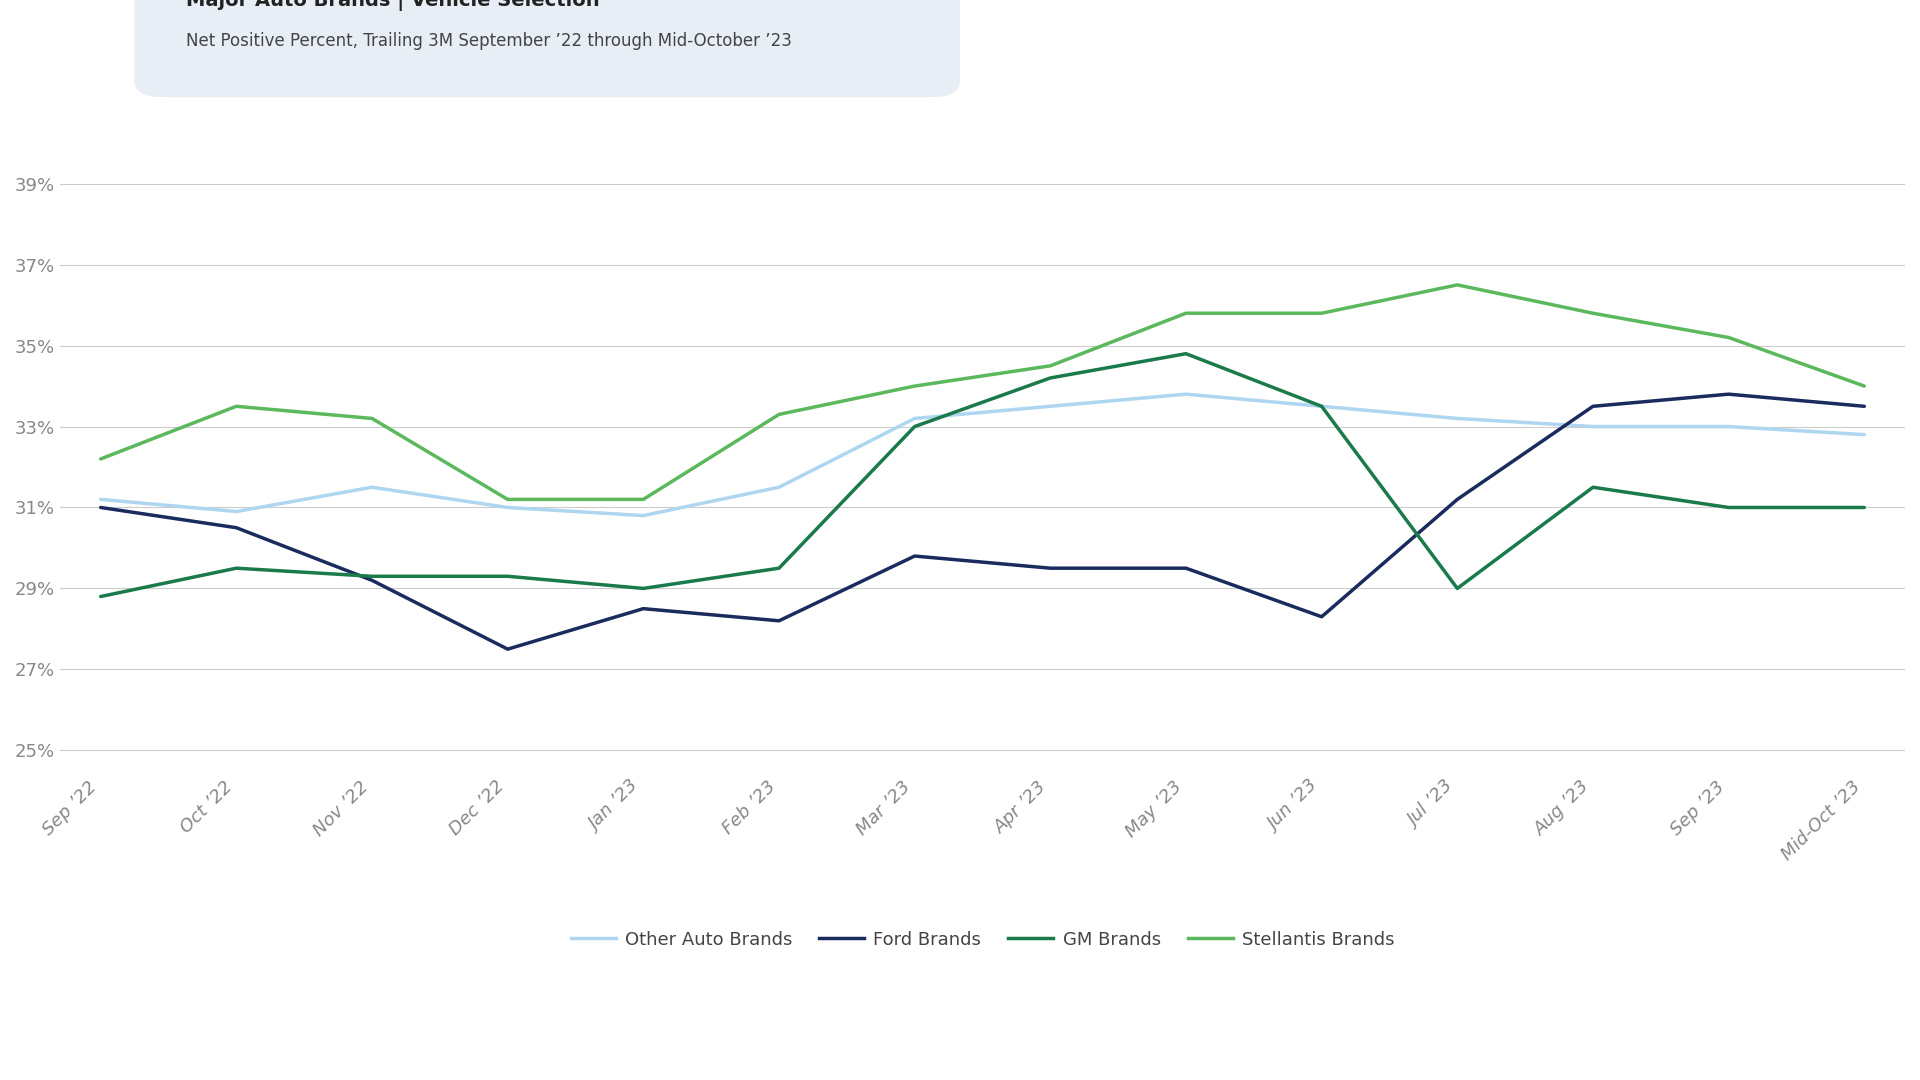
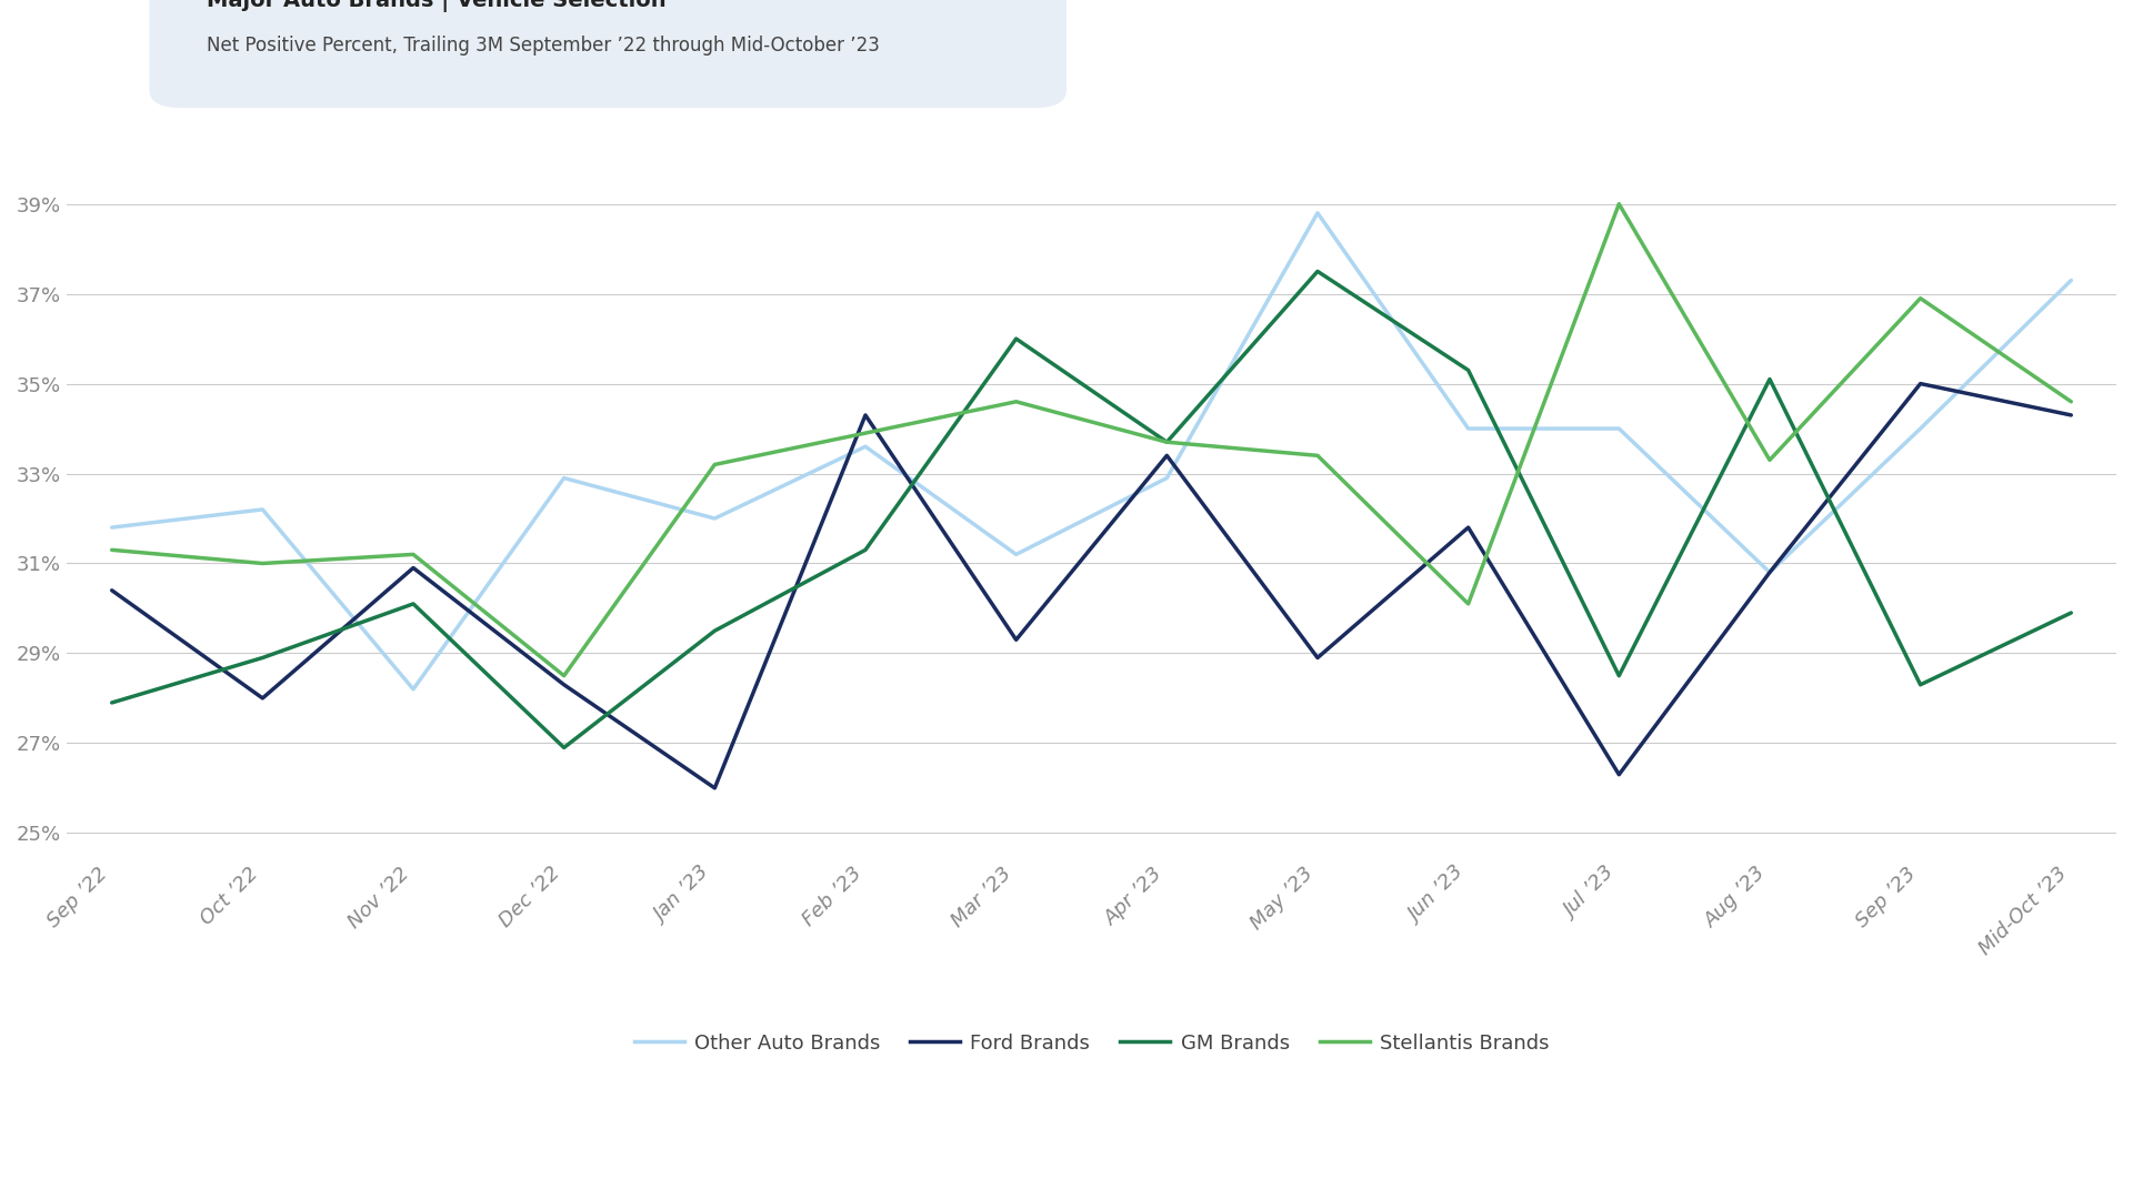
Other Auto Brands/Sep ’22: 31.2% -> 31.8%
Ford Brands/Sep ’22: 31.0% -> 30.4%
GM Brands/Sep ’22: 28.8% -> 27.9%
Stellantis Brands/Sep ’22: 32.2% -> 31.3%
Other Auto Brands/Oct ’22: 30.9% -> 32.2%
Ford Brands/Oct ’22: 30.5% -> 28.0%
GM Brands/Oct ’22: 29.5% -> 28.9%
Stellantis Brands/Oct ’22: 33.5% -> 31.0%
Other Auto Brands/Nov ’22: 31.5% -> 28.2%
Ford Brands/Nov ’22: 29.2% -> 30.9%
GM Brands/Nov ’22: 29.3% -> 30.1%
Stellantis Brands/Nov ’22: 33.2% -> 31.2%
Other Auto Brands/Dec ’22: 31.0% -> 32.9%
Ford Brands/Dec ’22: 27.5% -> 28.3%
GM Brands/Dec ’22: 29.3% -> 26.9%
Stellantis Brands/Dec ’22: 31.2% -> 28.5%
Other Auto Brands/Jan ’23: 30.8% -> 32.0%
Ford Brands/Jan ’23: 28.5% -> 26.0%
GM Brands/Jan ’23: 29.0% -> 29.5%
Stellantis Brands/Jan ’23: 31.2% -> 33.2%
Other Auto Brands/Feb ’23: 31.5% -> 33.6%
Ford Brands/Feb ’23: 28.2% -> 34.3%
GM Brands/Feb ’23: 29.5% -> 31.3%
Stellantis Brands/Feb ’23: 33.3% -> 33.9%
Other Auto Brands/Mar ’23: 33.2% -> 31.2%
Ford Brands/Mar ’23: 29.8% -> 29.3%
GM Brands/Mar ’23: 33.0% -> 36.0%
Stellantis Brands/Mar ’23: 34.0% -> 34.6%
Other Auto Brands/Apr ’23: 33.5% -> 32.9%
Ford Brands/Apr ’23: 29.5% -> 33.4%
GM Brands/Apr ’23: 34.2% -> 33.7%
Stellantis Brands/Apr ’23: 34.5% -> 33.7%
Other Auto Brands/May ’23: 33.8% -> 38.8%
Ford Brands/May ’23: 29.5% -> 28.9%
GM Brands/May ’23: 34.8% -> 37.5%
Stellantis Brands/May ’23: 35.8% -> 33.4%
Other Auto Brands/Jun ’23: 33.5% -> 34.0%
Ford Brands/Jun ’23: 28.3% -> 31.8%
GM Brands/Jun ’23: 33.5% -> 35.3%
Stellantis Brands/Jun ’23: 35.8% -> 30.1%
Other Auto Brands/Jul ’23: 33.2% -> 34.0%
Ford Brands/Jul ’23: 31.2% -> 26.3%
GM Brands/Jul ’23: 29.0% -> 28.5%
Stellantis Brands/Jul ’23: 36.5% -> 39.0%
Other Auto Brands/Aug ’23: 33.0% -> 30.8%
Ford Brands/Aug ’23: 33.5% -> 30.8%
GM Brands/Aug ’23: 31.5% -> 35.1%
Stellantis Brands/Aug ’23: 35.8% -> 33.3%
Other Auto Brands/Sep ’23: 33.0% -> 34.0%
Ford Brands/Sep ’23: 33.8% -> 35.0%
GM Brands/Sep ’23: 31.0% -> 28.3%
Stellantis Brands/Sep ’23: 35.2% -> 36.9%
Other Auto Brands/Mid-Oct ’23: 32.8% -> 37.3%
Ford Brands/Mid-Oct ’23: 33.5% -> 34.3%
GM Brands/Mid-Oct ’23: 31.0% -> 29.9%
Stellantis Brands/Mid-Oct ’23: 34.0% -> 34.6%
